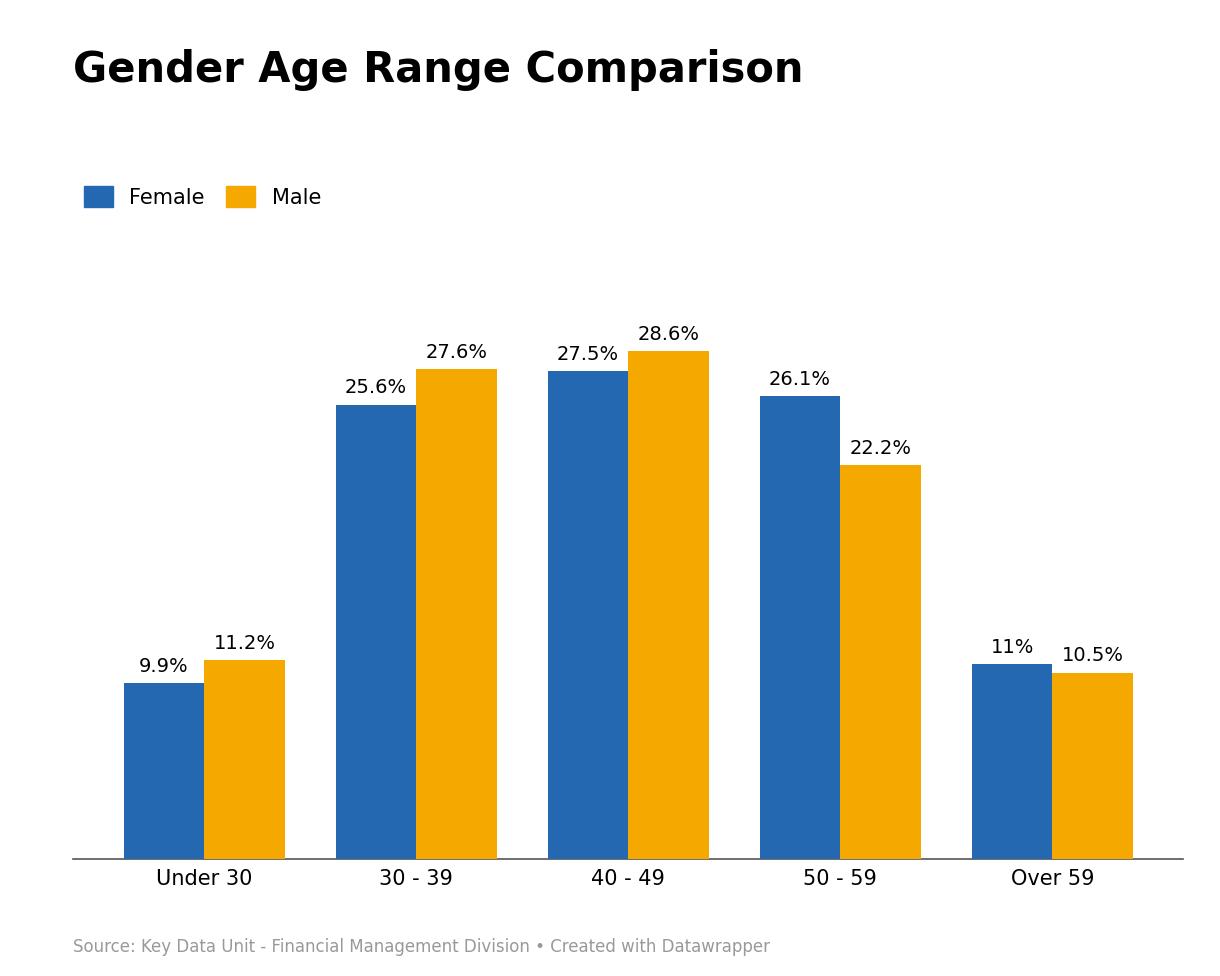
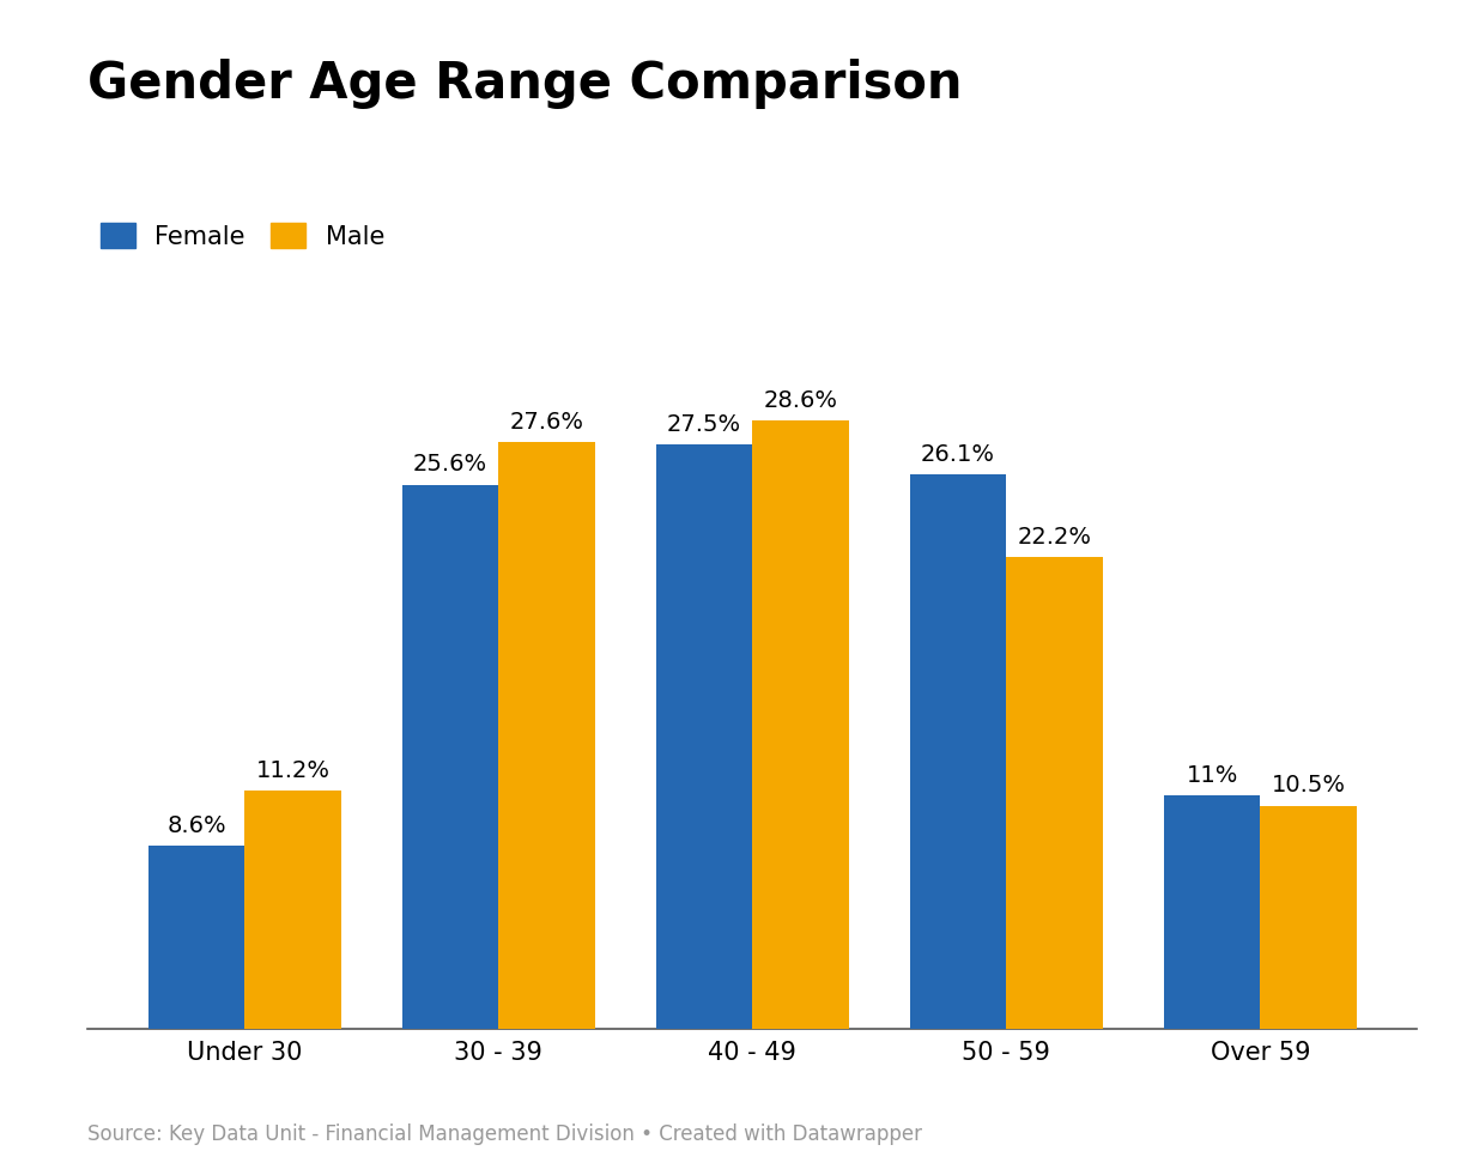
Female/Under 30: 9.9% -> 8.6%
